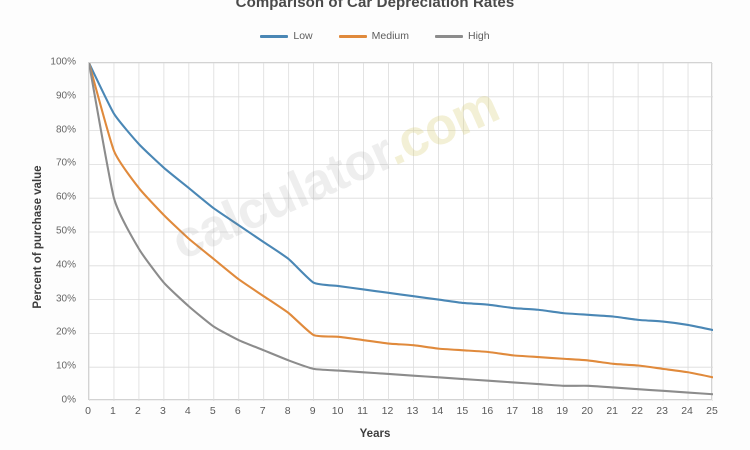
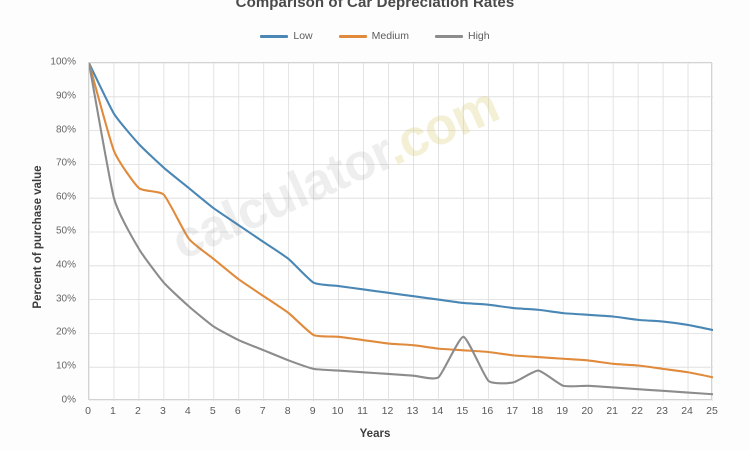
Medium/3: 55% -> 61%
High/15: 6% -> 19%
High/18: 5% -> 9%
